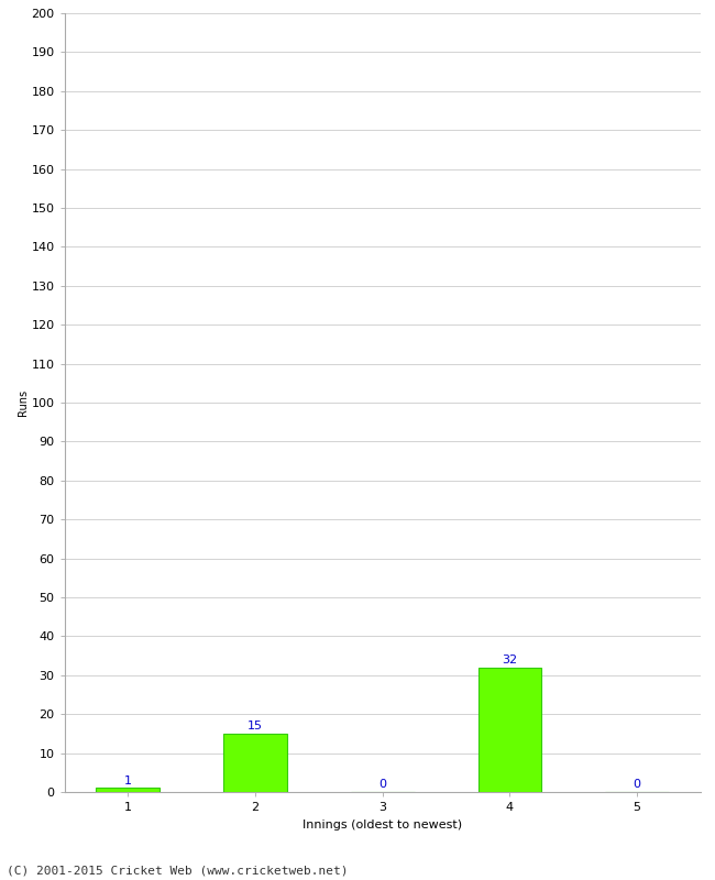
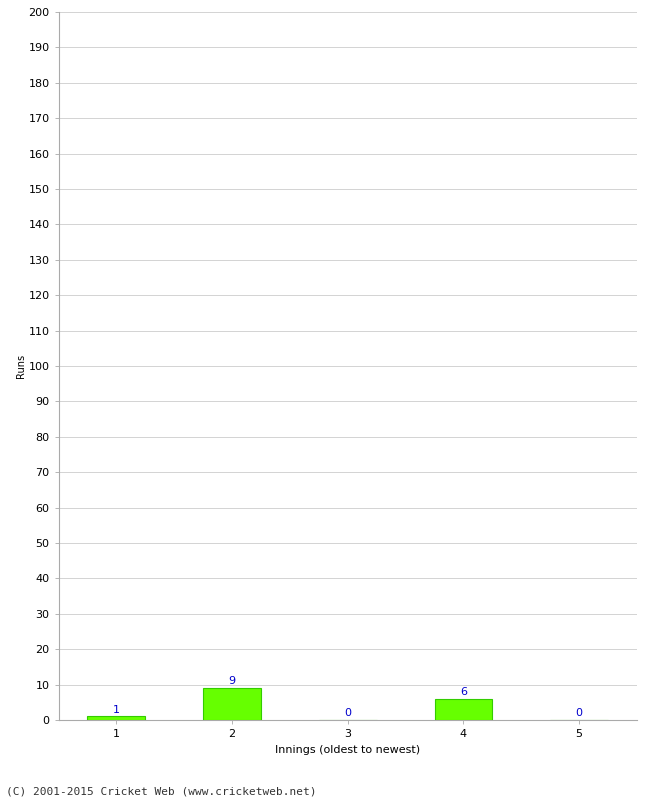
2: 15 -> 9
4: 32 -> 6
